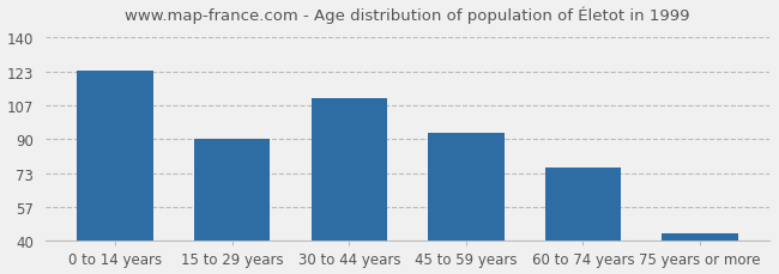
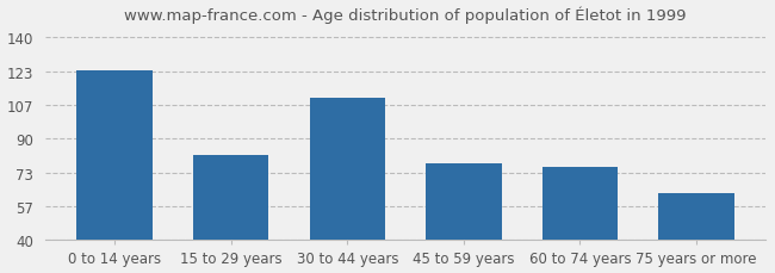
15 to 29 years: 90 -> 82
45 to 59 years: 93 -> 78
75 years or more: 44 -> 63
